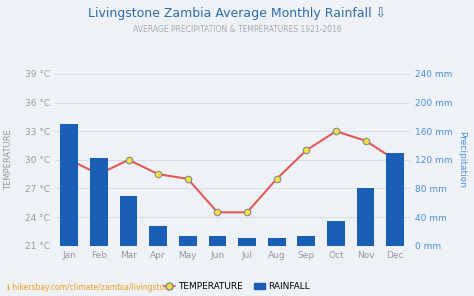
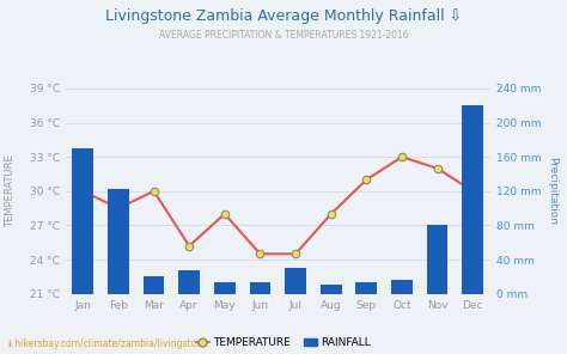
RAINFALL/Mar: 70 mm -> 20 mm
TEMPERATURE/Apr: 28.5 °C -> 25.2 °C
RAINFALL/Jul: 11 mm -> 30 mm
RAINFALL/Oct: 35 mm -> 16 mm
RAINFALL/Dec: 130 mm -> 220 mm
